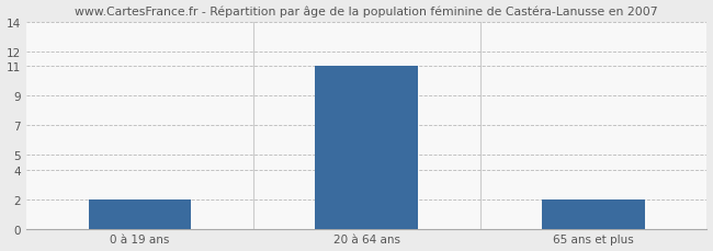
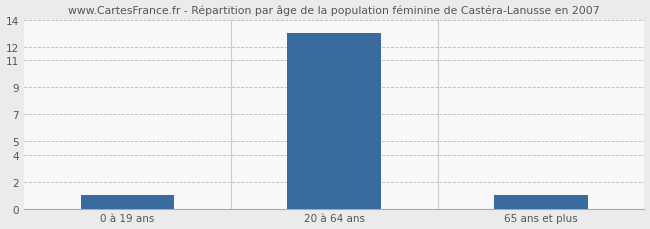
0 à 19 ans: 2 -> 1
20 à 64 ans: 11 -> 13
65 ans et plus: 2 -> 1
